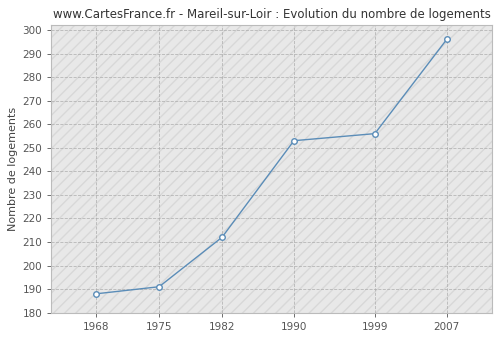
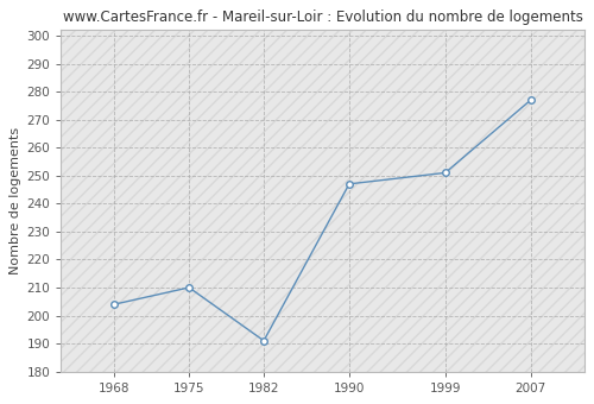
1968: 188 -> 204
1975: 191 -> 210
1982: 212 -> 191
1990: 253 -> 247
1999: 256 -> 251
2007: 296 -> 277
